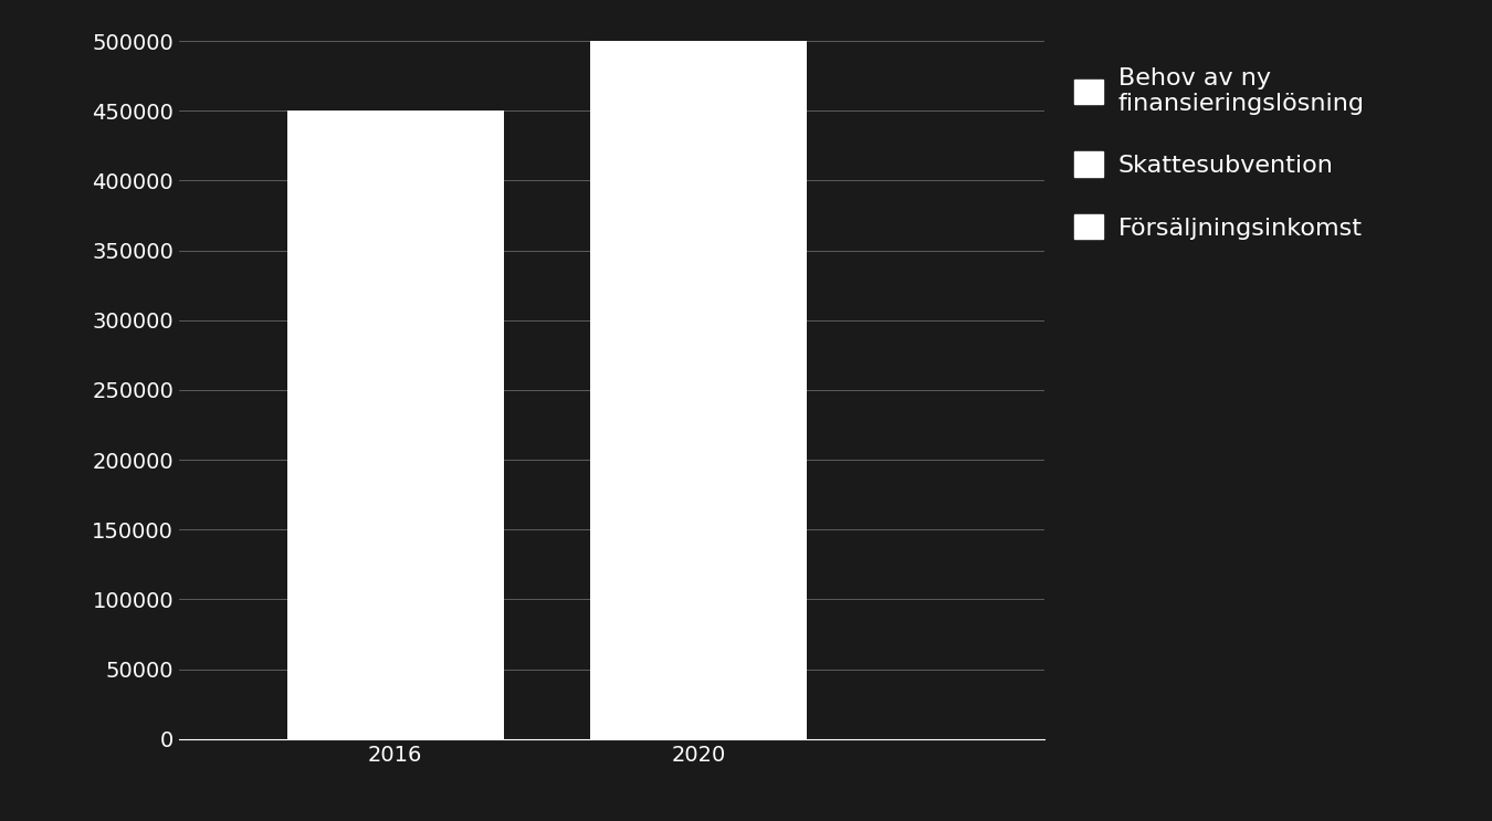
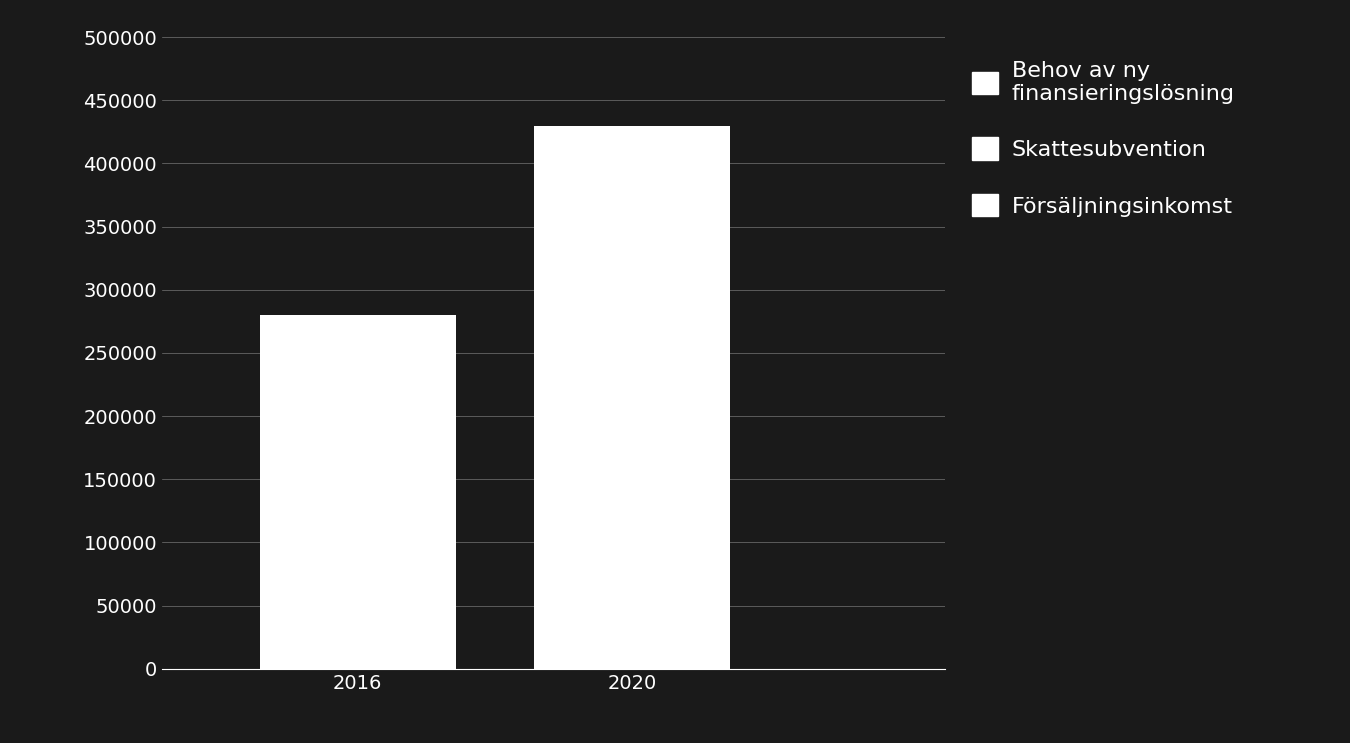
2016: 450000 -> 280000
2020: 500000 -> 430000
